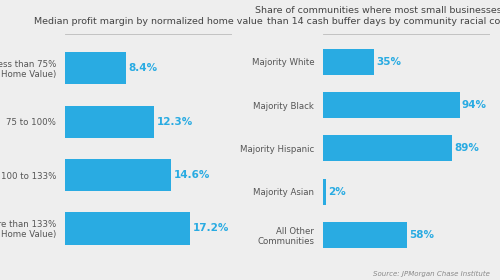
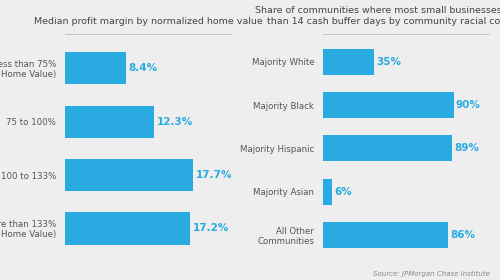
Median profit margin by normalized home value/100 to 133%: 14.6% -> 17.7%
Majority Black: 94% -> 90%
Majority Asian: 2% -> 6%
All Other Communities: 58% -> 86%
